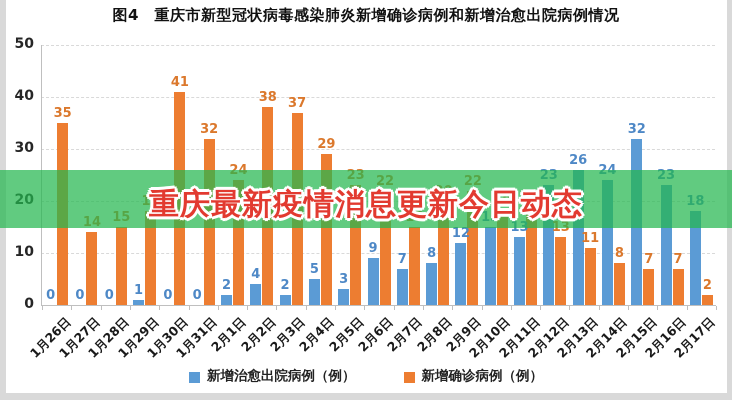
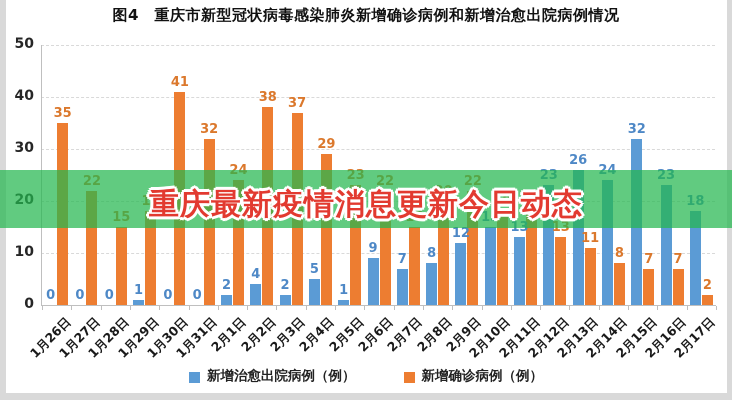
新增确诊病例（例）/1月27日: 14 -> 22
新增治愈出院病例（例）/2月5日: 3 -> 1
